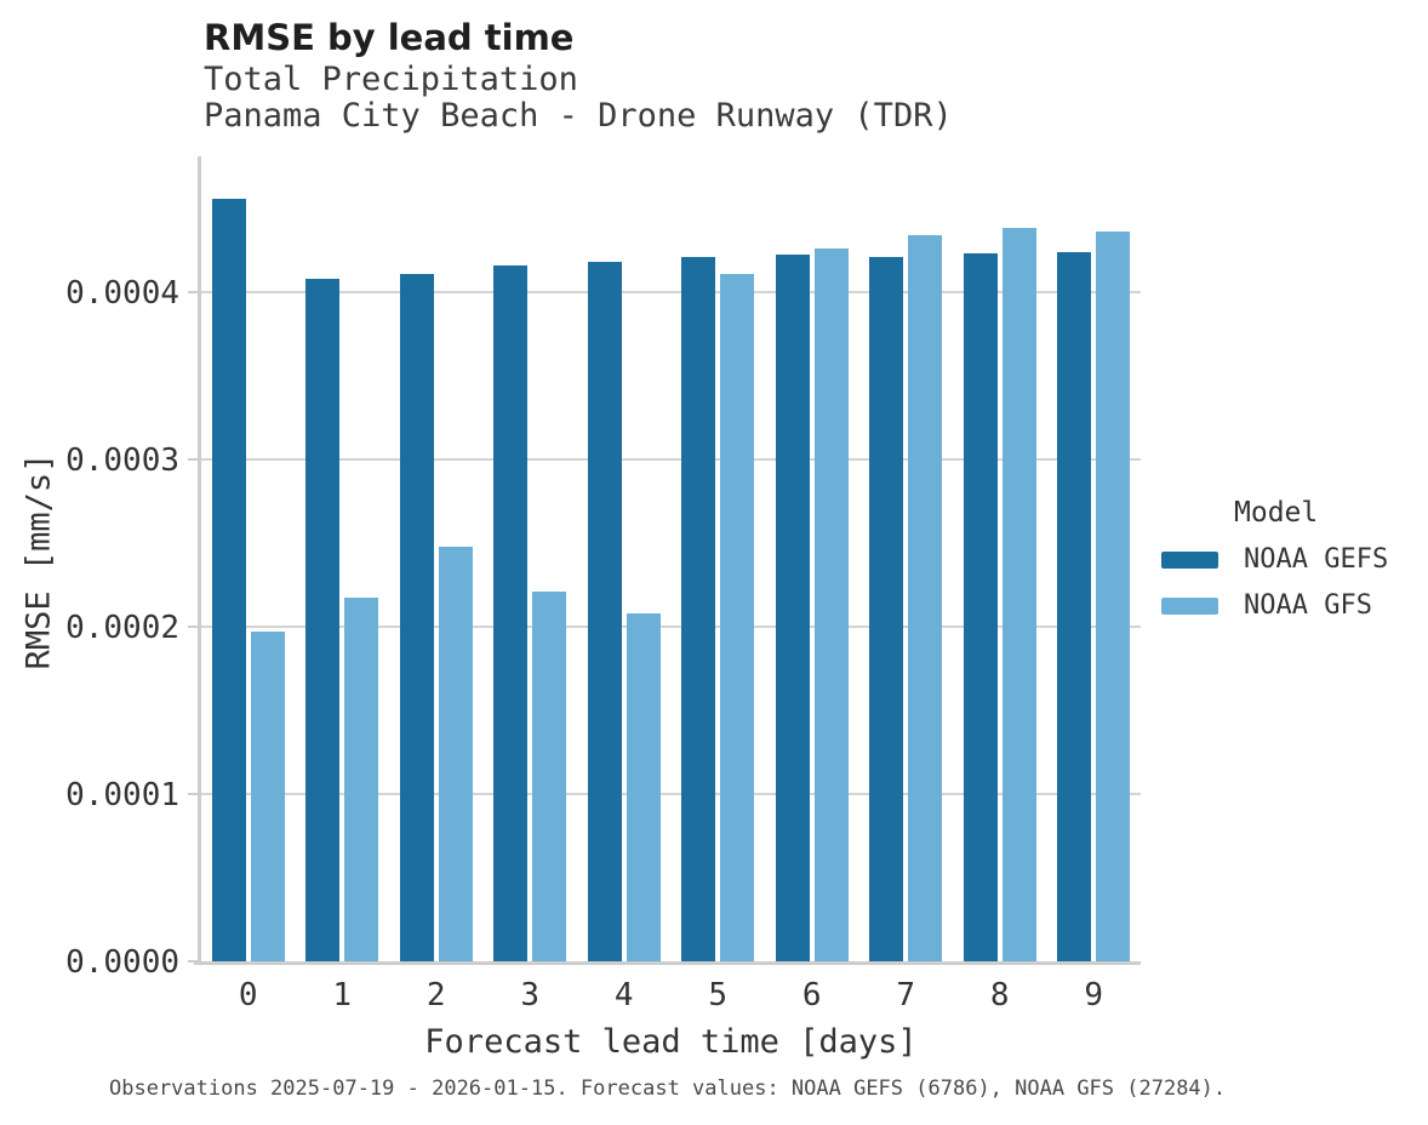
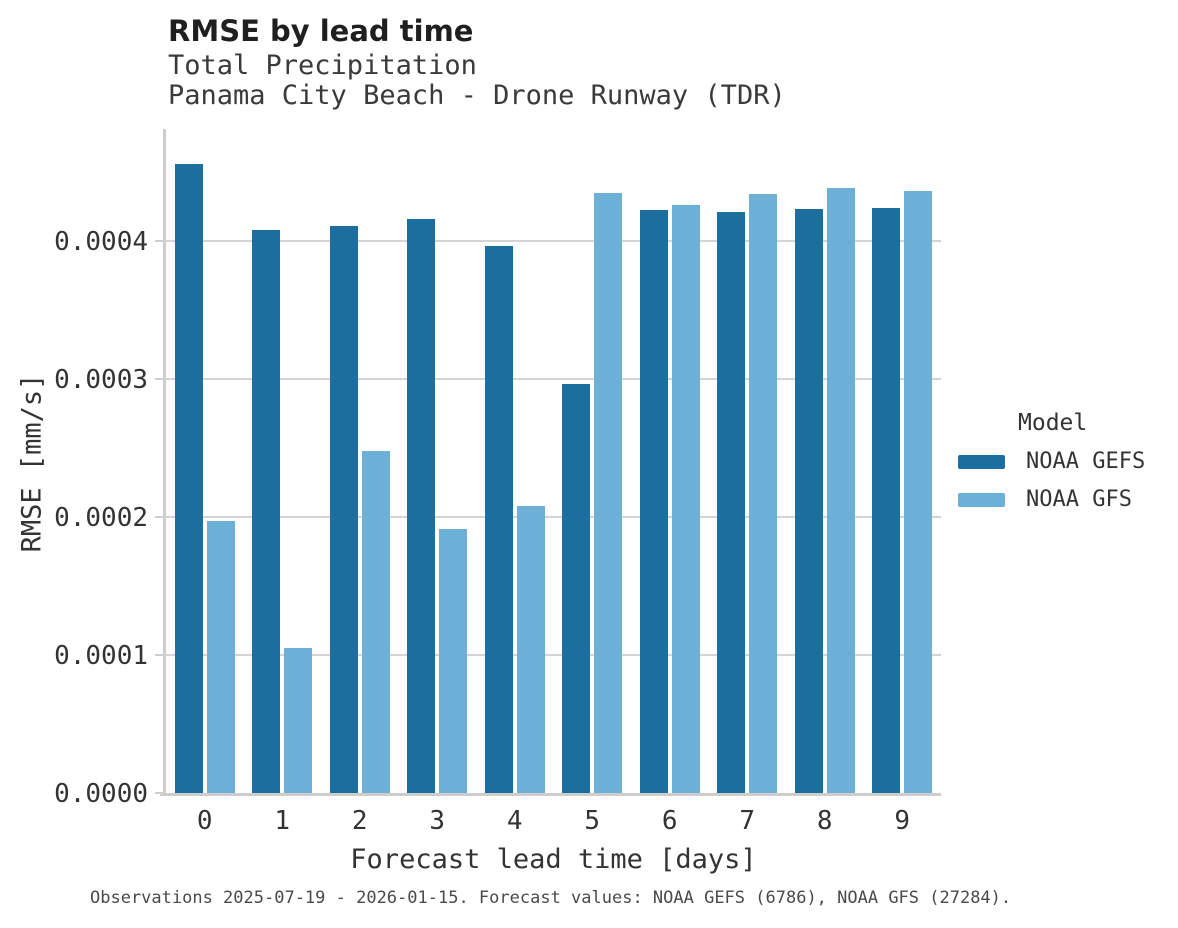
NOAA GFS/1: 0.000217 -> 0.000105
NOAA GFS/3: 0.000221 -> 0.000191
NOAA GEFS/4: 0.000418 -> 0.000396
NOAA GEFS/5: 0.000421 -> 0.000296
NOAA GFS/5: 0.000411 -> 0.000435
